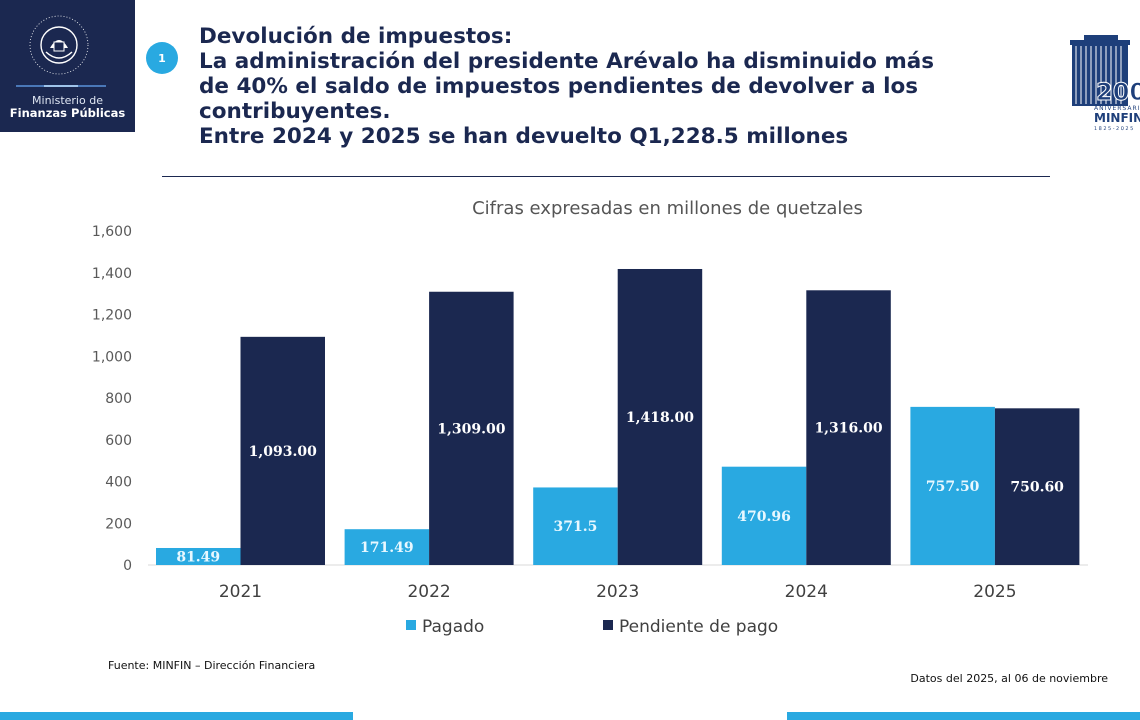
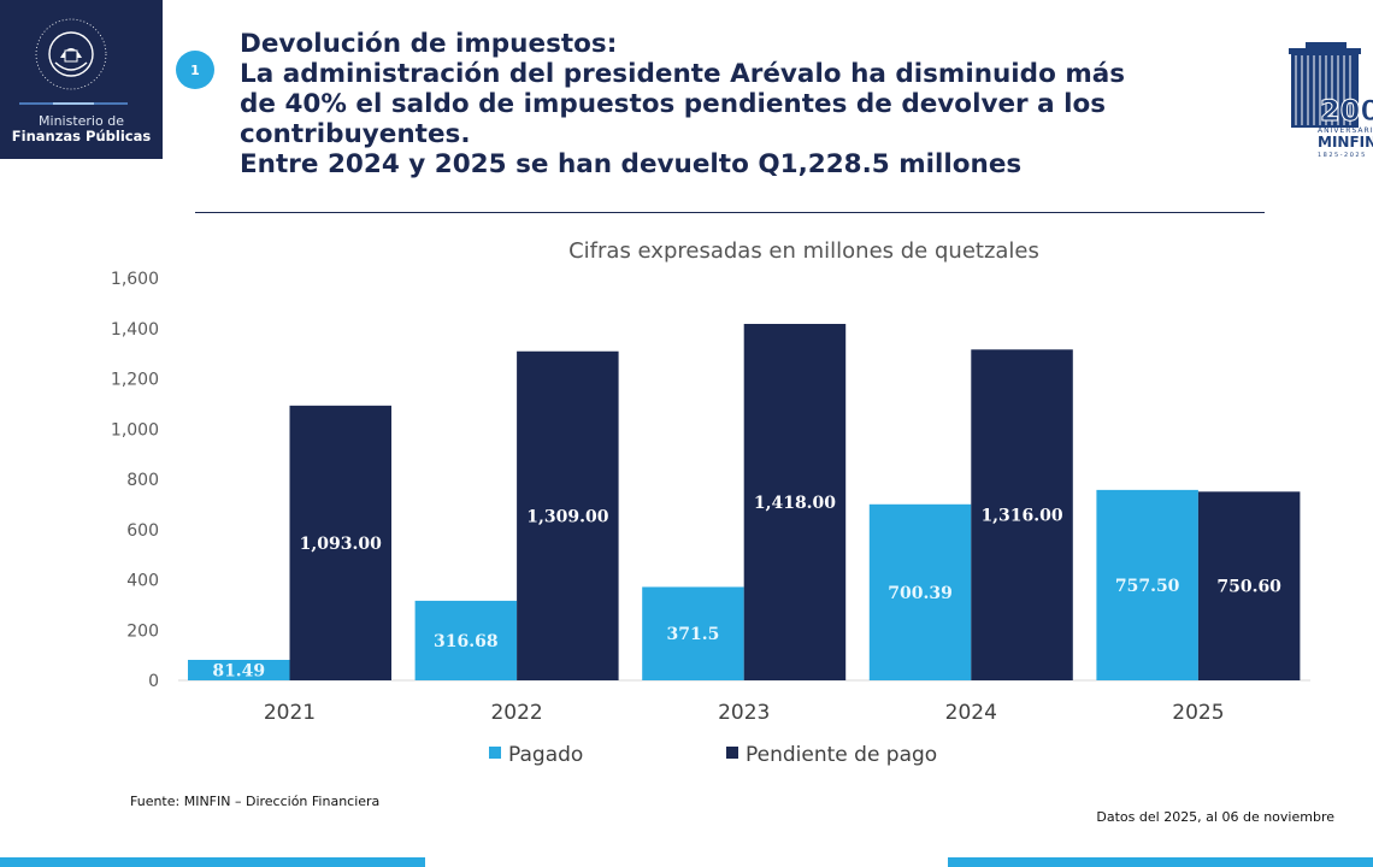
Pagado/2022: 171.49 -> 316.68
Pagado/2024: 470.96 -> 700.39
